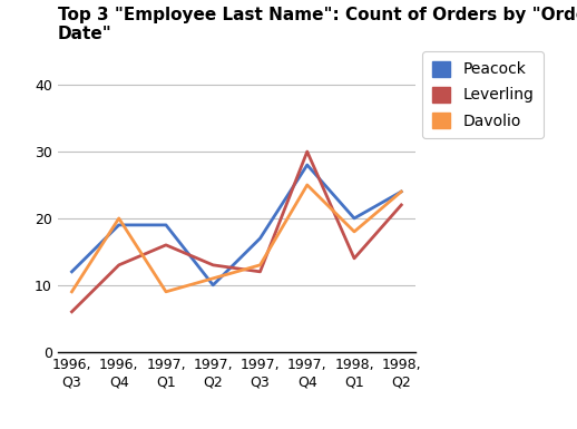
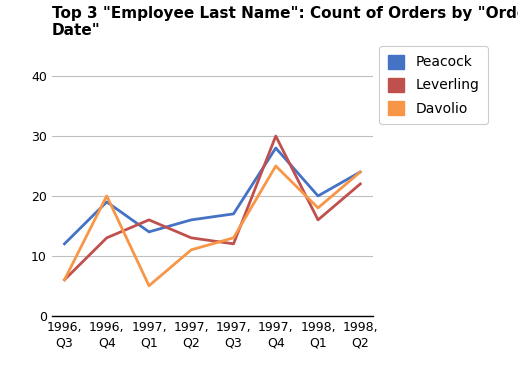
Davolio/1996, Q3: 9 -> 6
Peacock/1997, Q1: 19 -> 14
Davolio/1997, Q1: 9 -> 5
Peacock/1997, Q2: 10 -> 16
Leverling/1998, Q1: 14 -> 16
